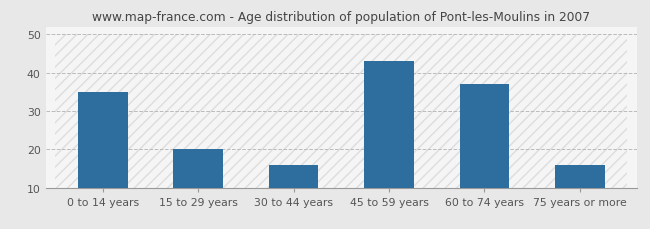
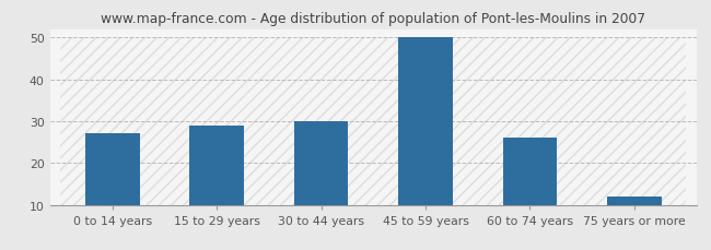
0 to 14 years: 35 -> 27
15 to 29 years: 20 -> 29
30 to 44 years: 16 -> 30
45 to 59 years: 43 -> 50
60 to 74 years: 37 -> 26
75 years or more: 16 -> 12
